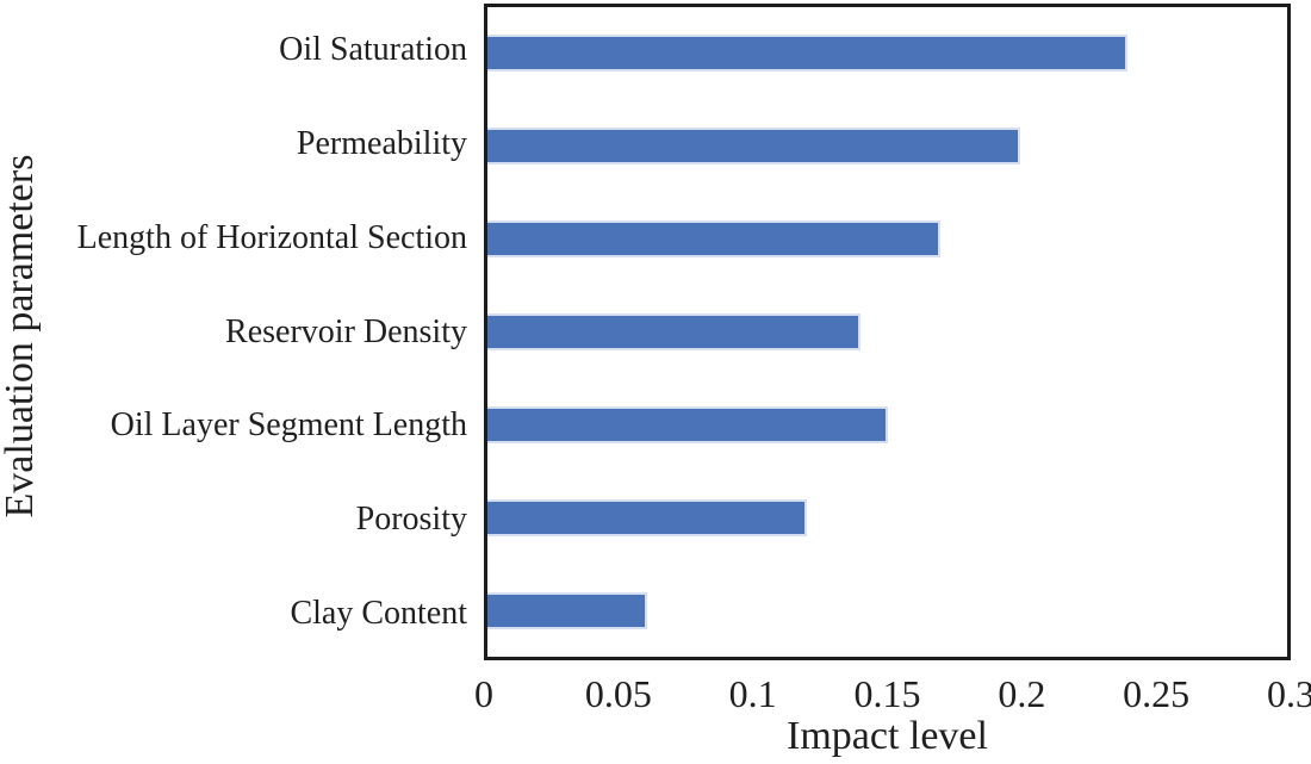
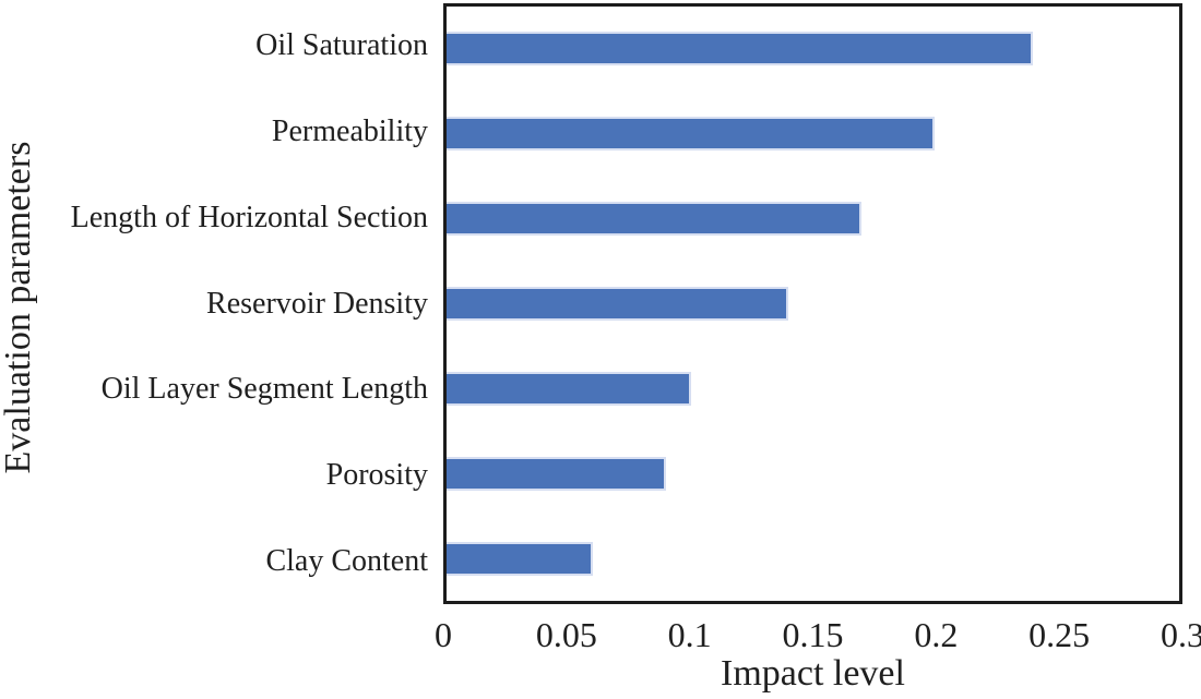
Oil Layer Segment Length: 0.15 -> 0.10
Porosity: 0.12 -> 0.09
